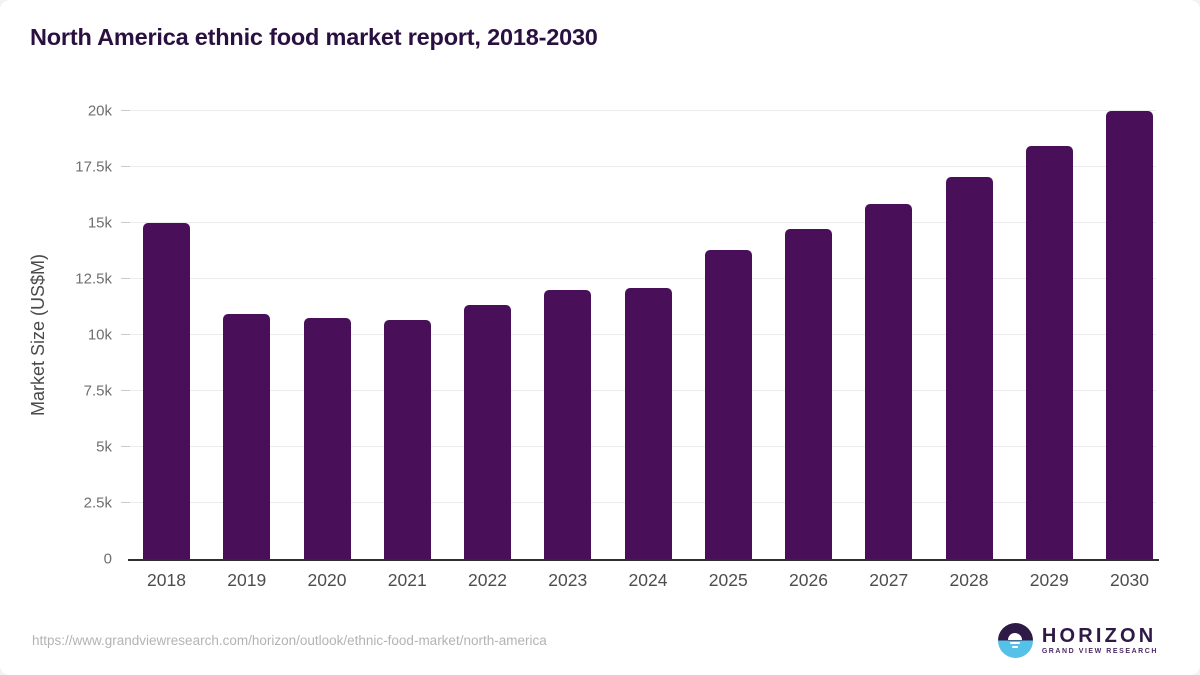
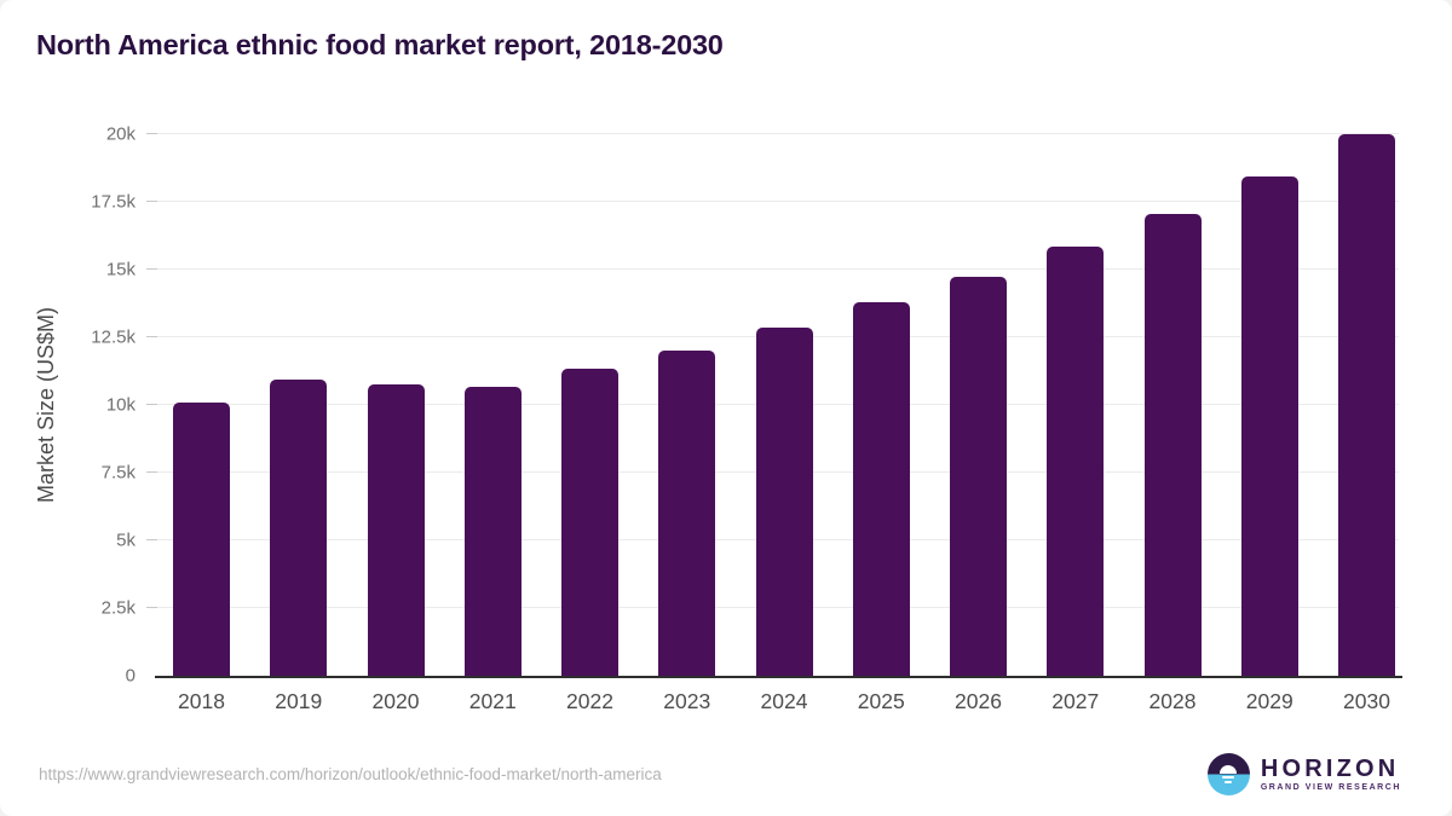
2018: 15.0k -> 10.1k
2024: 12.1k -> 12.9k
